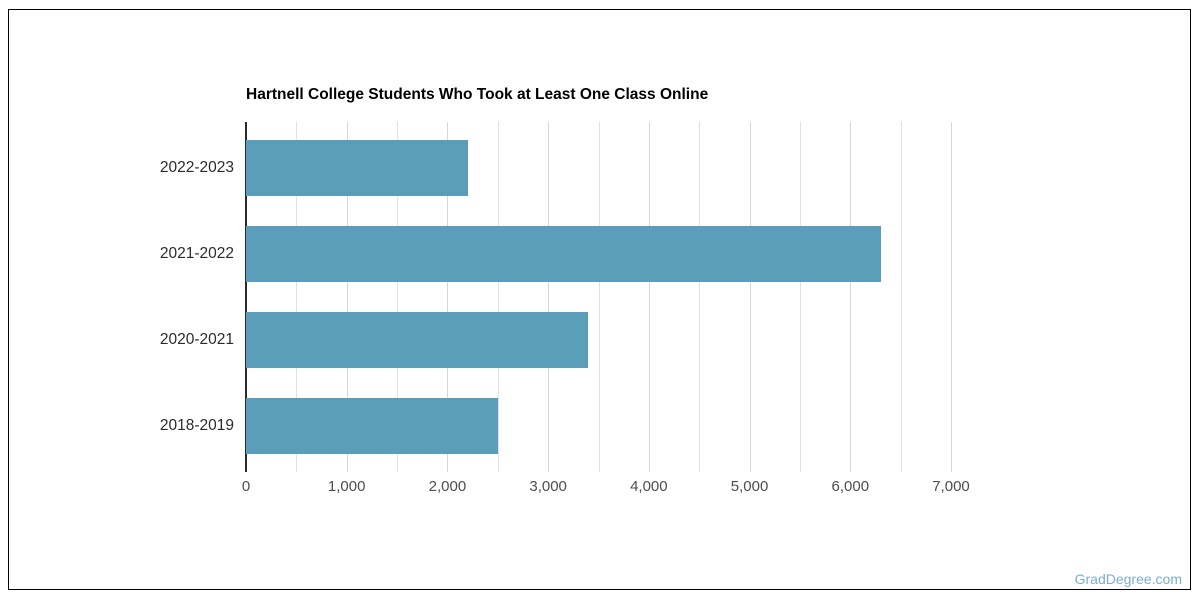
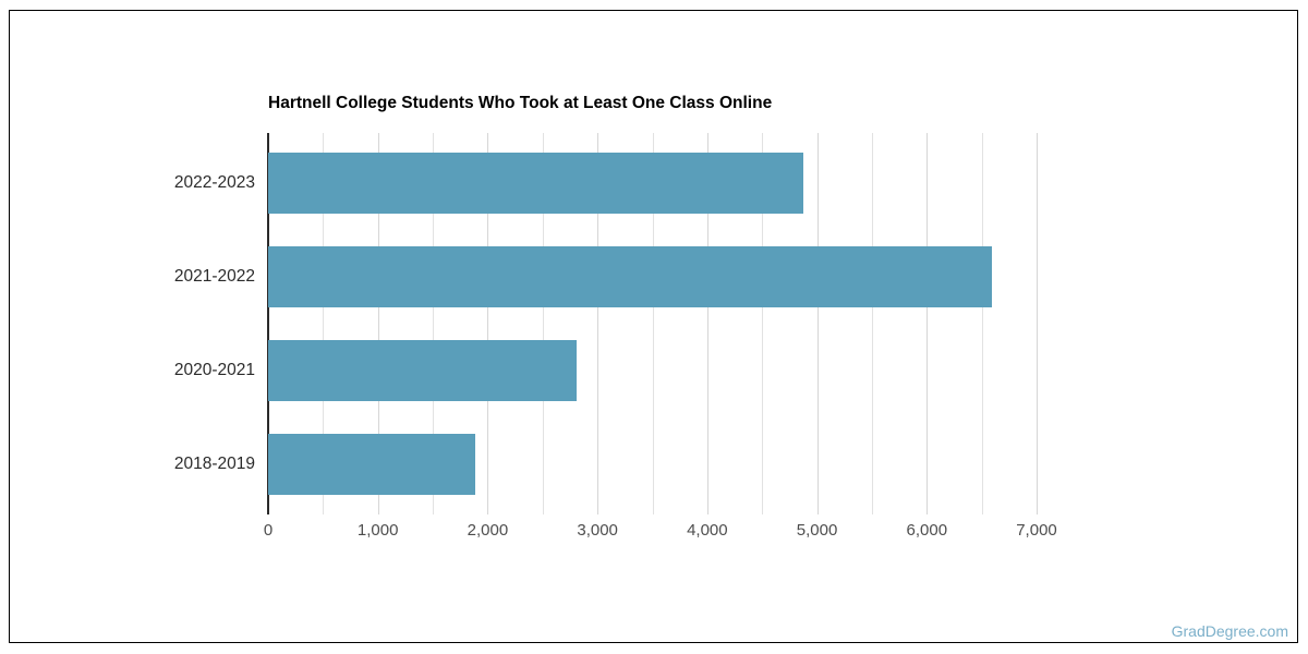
2022-2023: 2200 -> 4900
2021-2022: 6300 -> 6600
2020-2021: 3400 -> 2800
2018-2019: 2500 -> 1900
